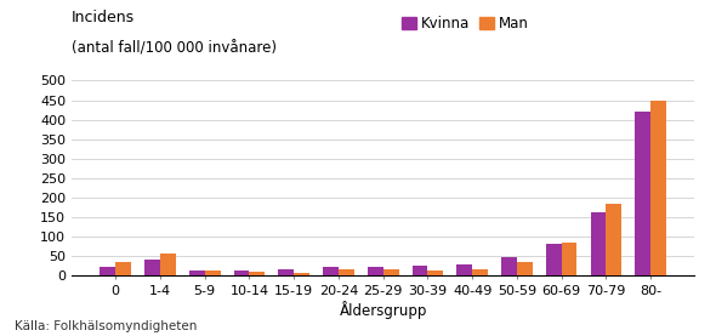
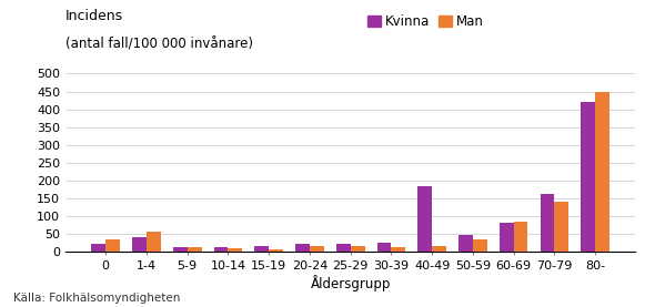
Kvinna/40-49: 30 -> 185
Man/70-79: 185 -> 140
